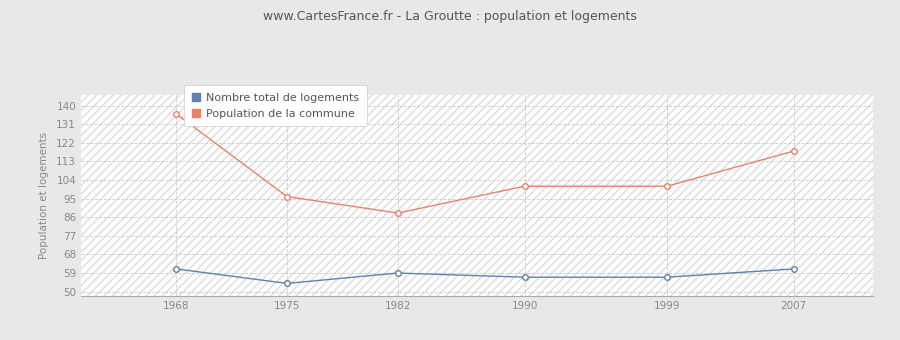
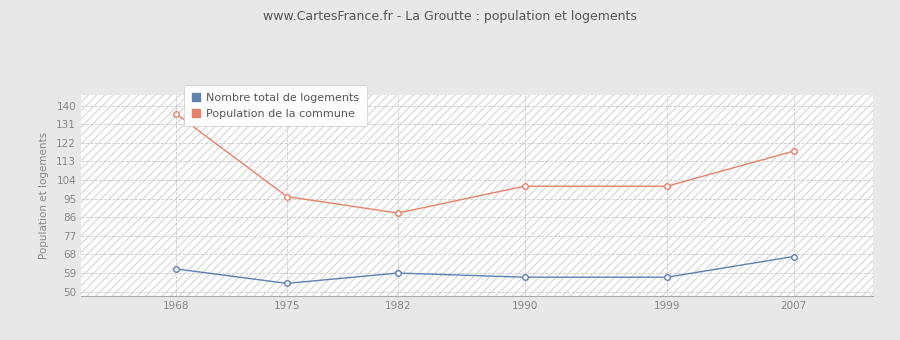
Nombre total de logements/2007: 61 -> 67
